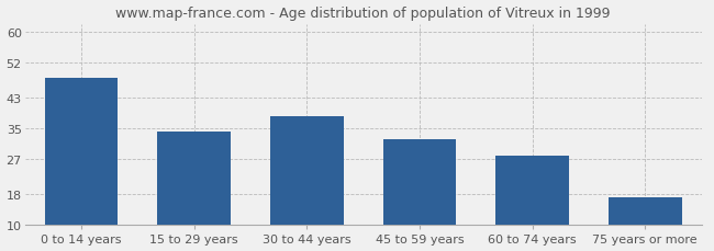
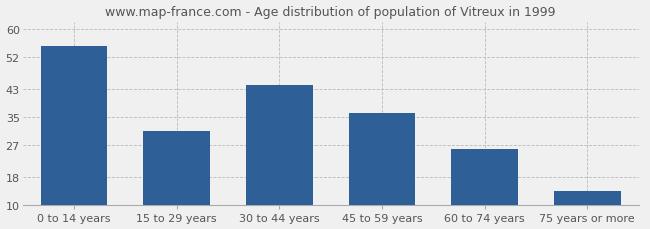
0 to 14 years: 48 -> 55
15 to 29 years: 34 -> 31
30 to 44 years: 38 -> 44
45 to 59 years: 32 -> 36
60 to 74 years: 28 -> 26
75 years or more: 17 -> 14
